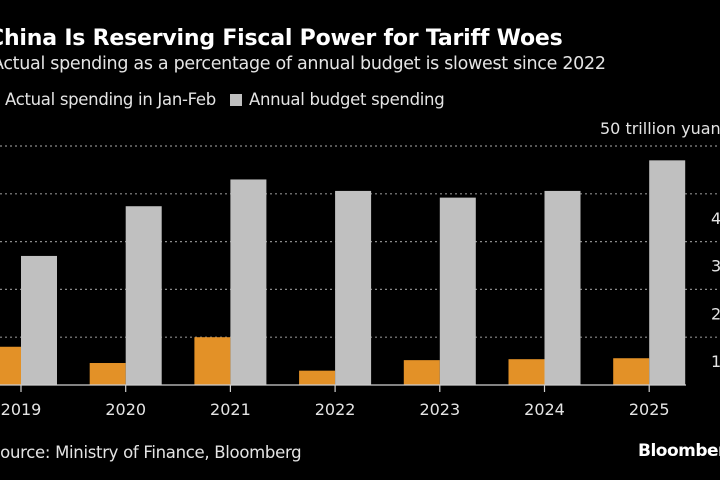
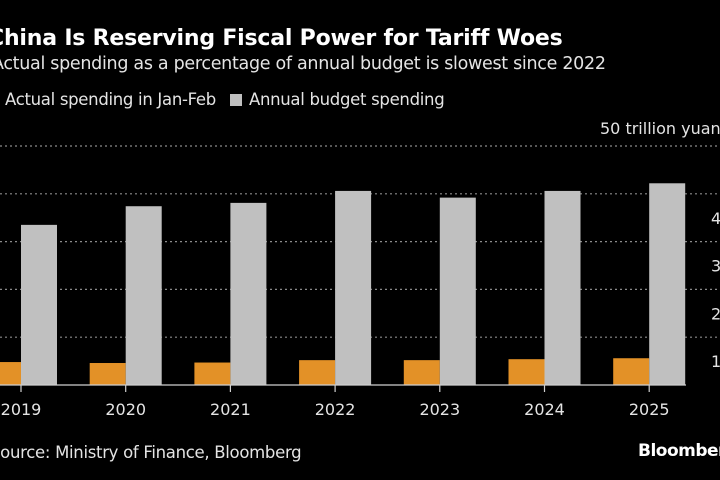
Actual spending in Jan-Feb/2019: 8 -> 5
Annual budget spending/2019: 27 -> 34
Actual spending in Jan-Feb/2021: 10 -> 5
Annual budget spending/2021: 43 -> 38
Actual spending in Jan-Feb/2022: 3 -> 5
Annual budget spending/2025: 47 -> 42
